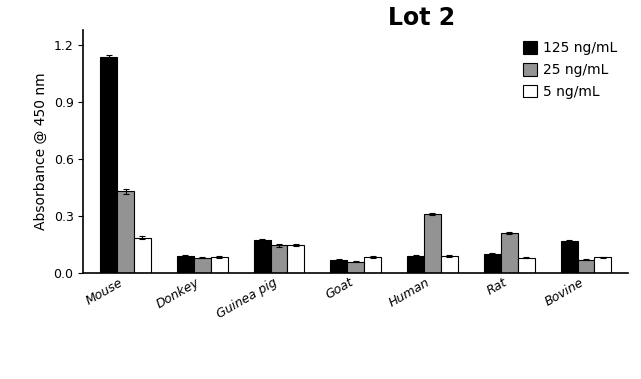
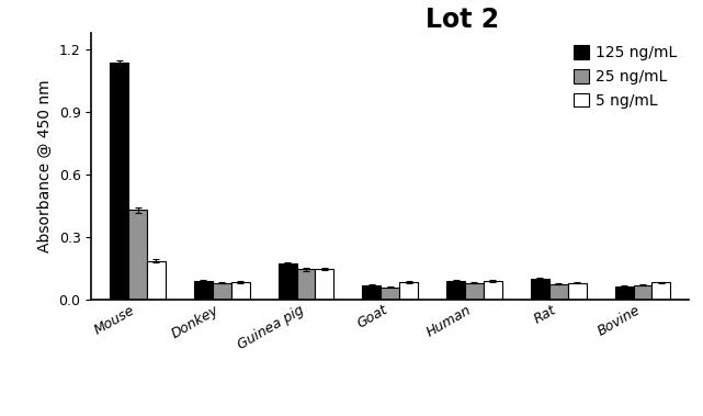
25 ng/mL/Human: 0.31 -> 0.08
25 ng/mL/Rat: 0.21 -> 0.07
125 ng/mL/Bovine: 0.17 -> 0.07
